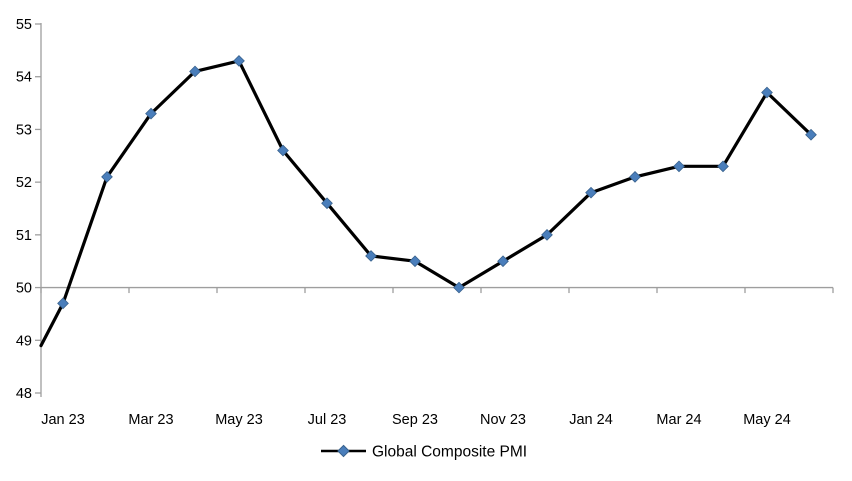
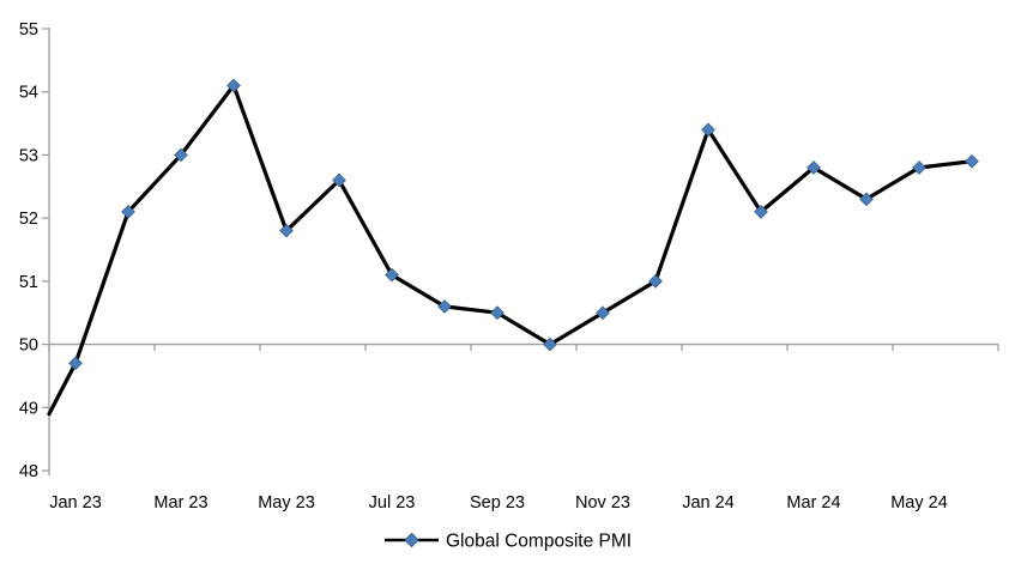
Mar 23: 53.3 -> 53.0
May 23: 54.3 -> 51.8
Jul 23: 51.6 -> 51.1
Jan 24: 51.8 -> 53.4
Mar 24: 52.3 -> 52.8
May 24: 53.7 -> 52.8
